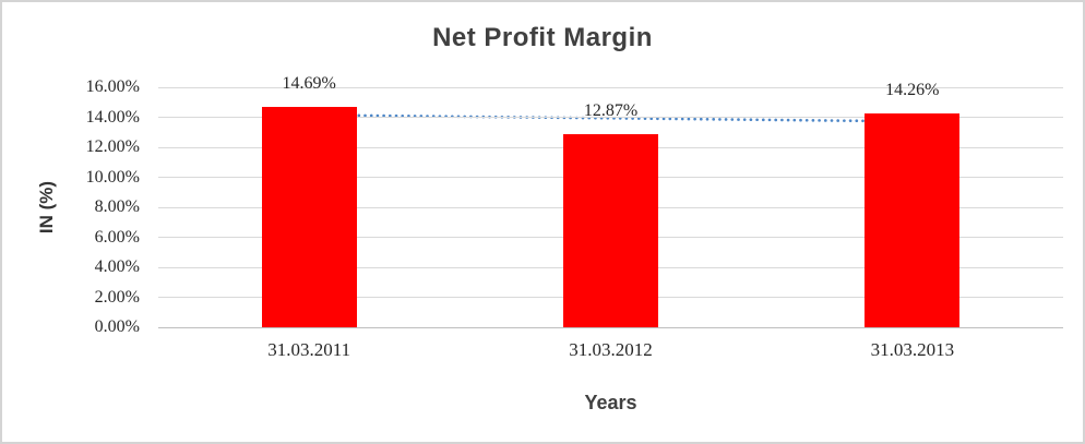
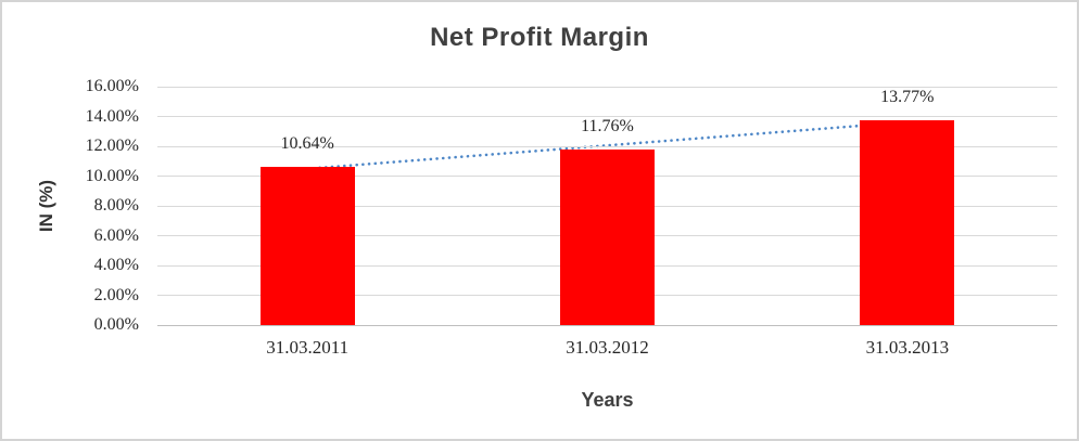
31.03.2011: 14.69% -> 10.64%
31.03.2012: 12.87% -> 11.76%
31.03.2013: 14.26% -> 13.77%
